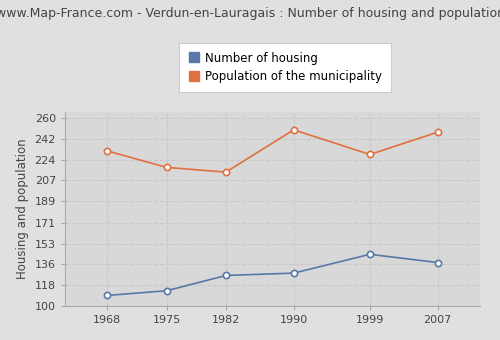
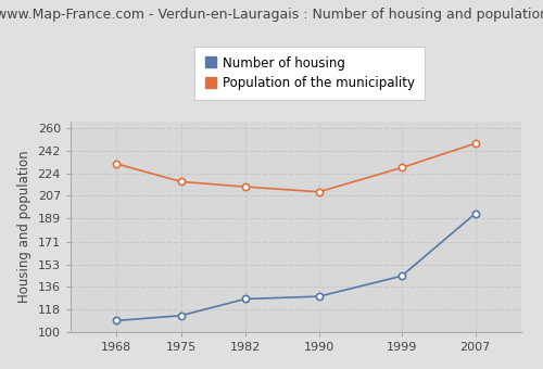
Population of the municipality/1990: 250 -> 210
Number of housing/2007: 137 -> 193
